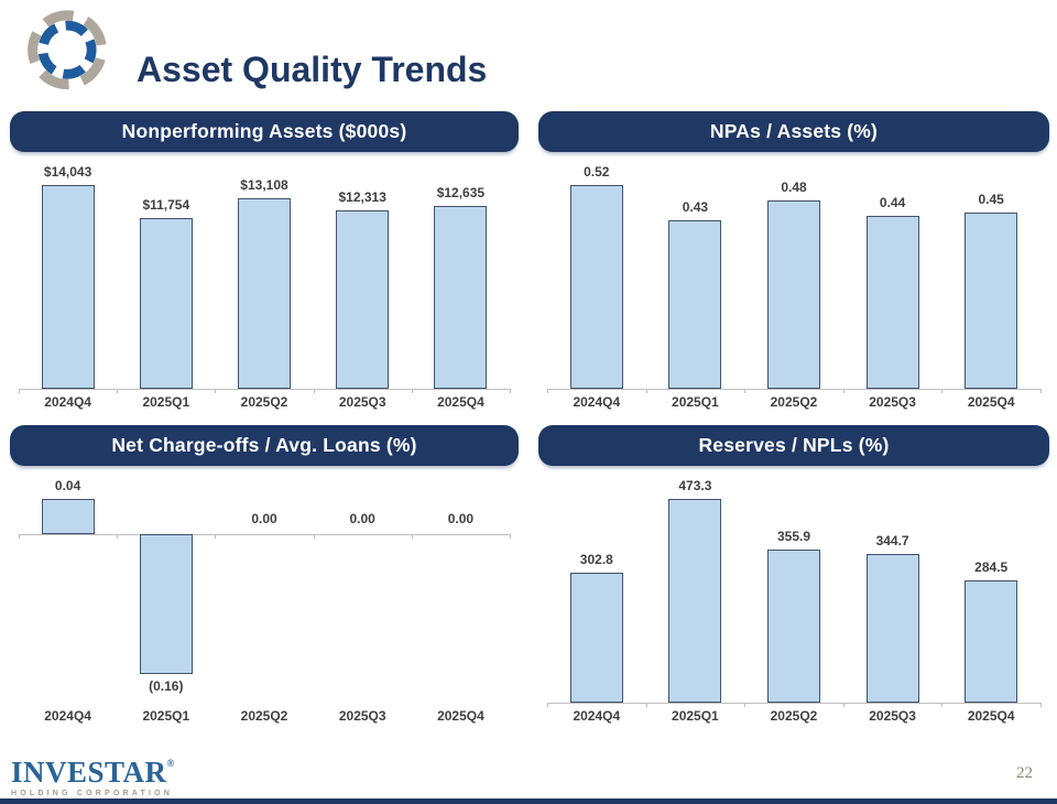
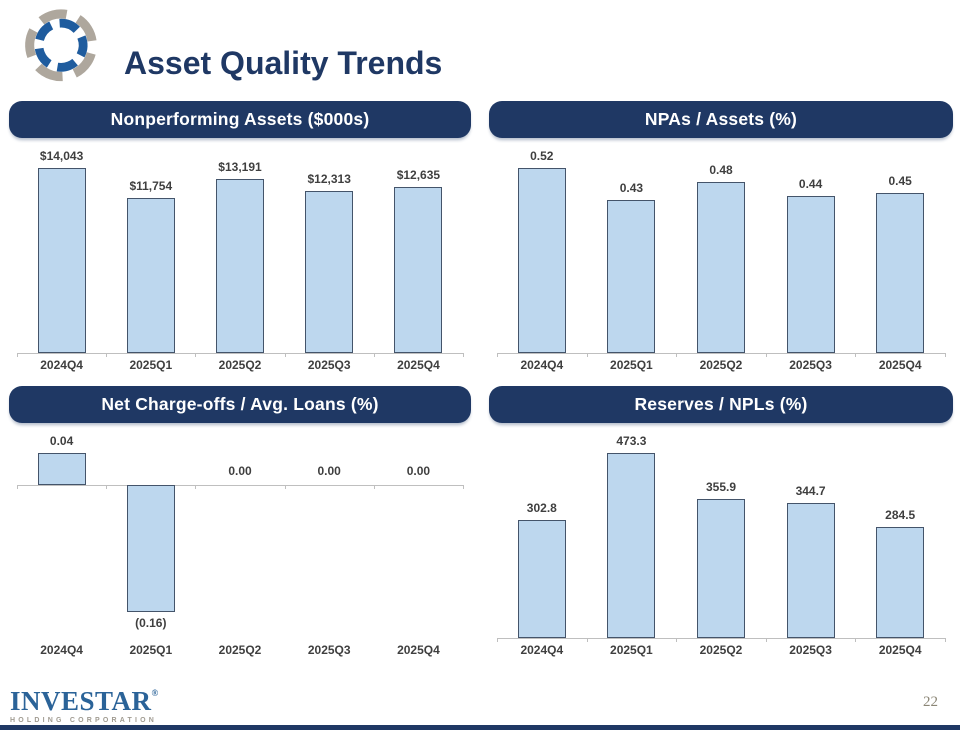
Nonperforming Assets ($000s)/2025Q2: $13,108 -> $13,191
